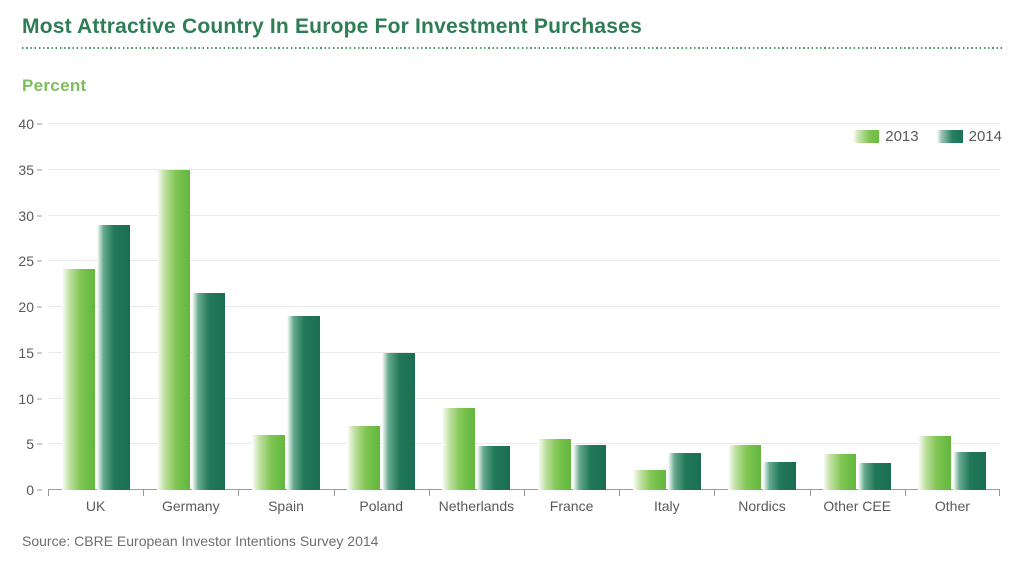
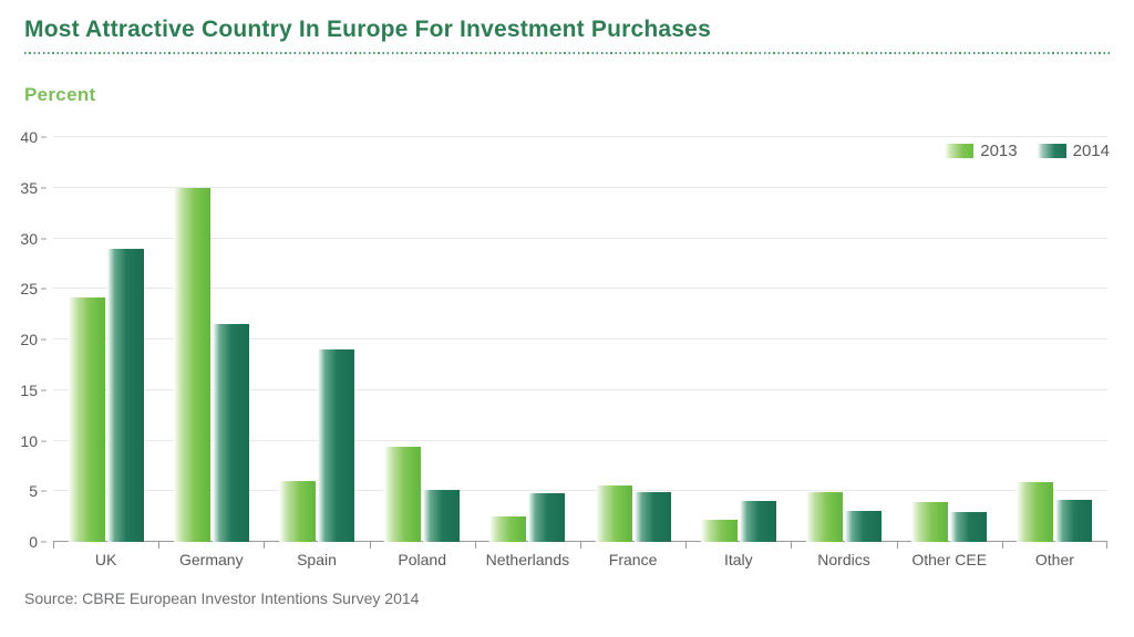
2013/Poland: 7 -> 9
2014/Poland: 15 -> 5
2013/Netherlands: 9 -> 2
